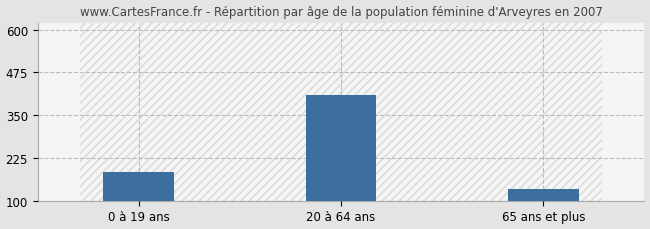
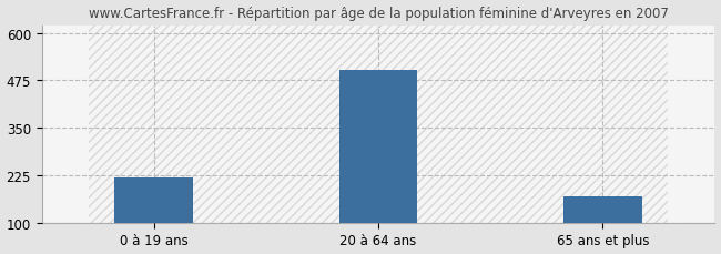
0 à 19 ans: 185 -> 220
20 à 64 ans: 410 -> 502
65 ans et plus: 135 -> 168
